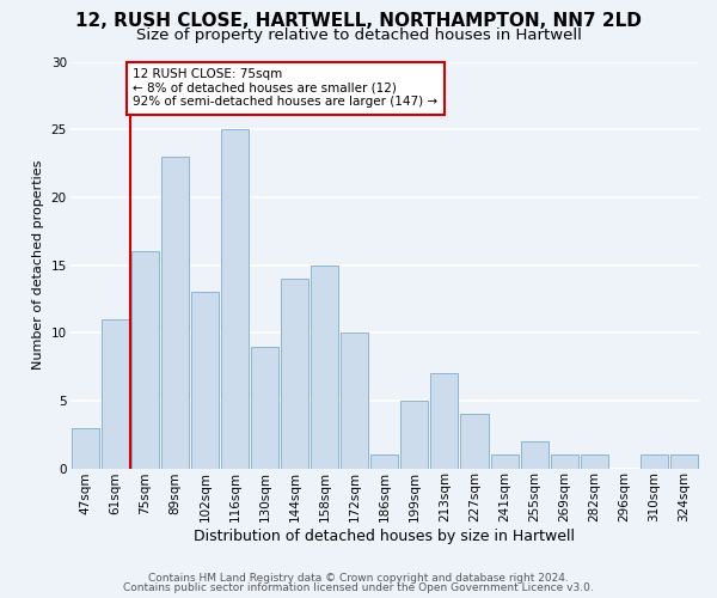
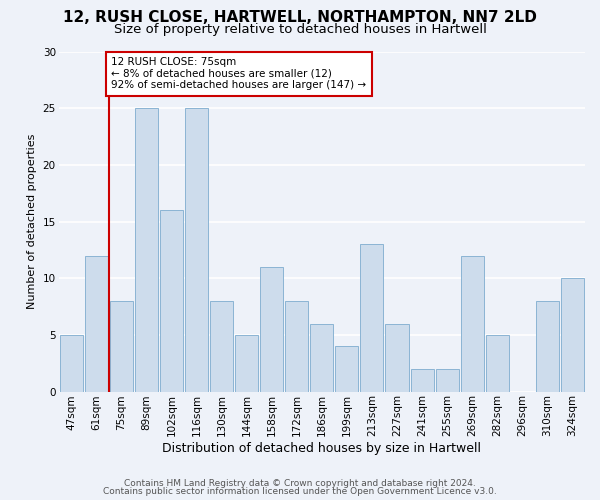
47sqm: 3 -> 5
61sqm: 11 -> 12
75sqm: 16 -> 8
89sqm: 23 -> 25
102sqm: 13 -> 16
130sqm: 9 -> 8
144sqm: 14 -> 5
158sqm: 15 -> 11
172sqm: 10 -> 8
186sqm: 1 -> 6
199sqm: 5 -> 4
213sqm: 7 -> 13
227sqm: 4 -> 6
241sqm: 1 -> 2
269sqm: 1 -> 12
282sqm: 1 -> 5
310sqm: 1 -> 8
324sqm: 1 -> 10
